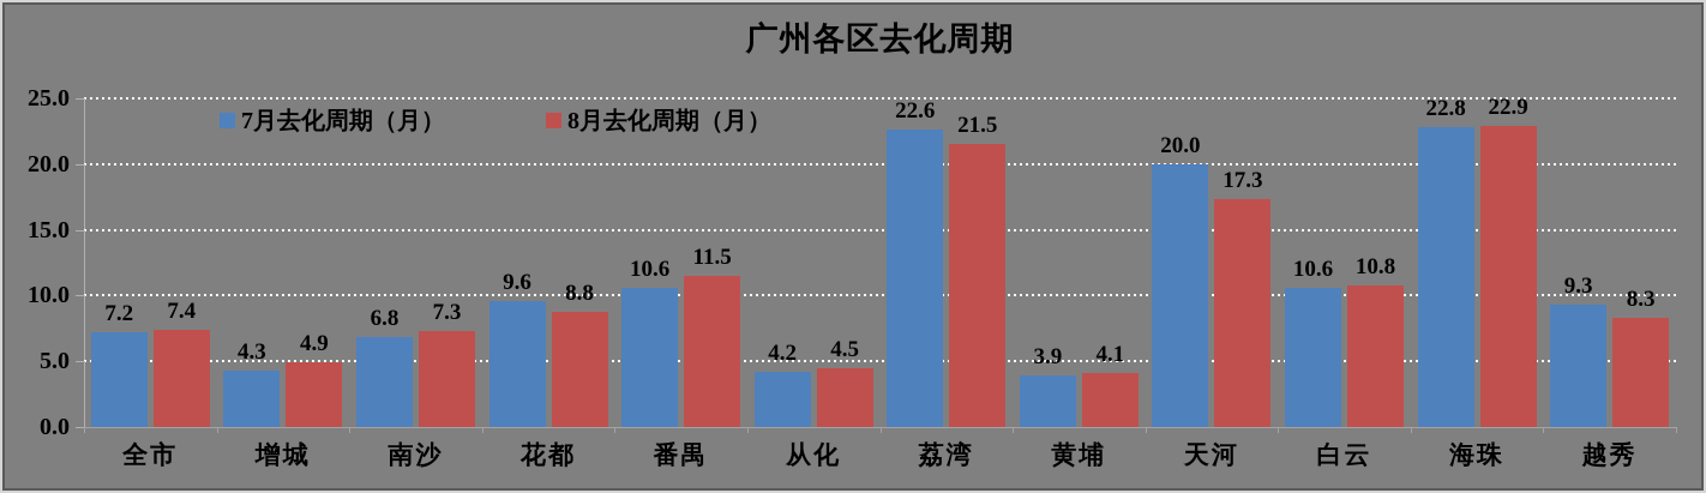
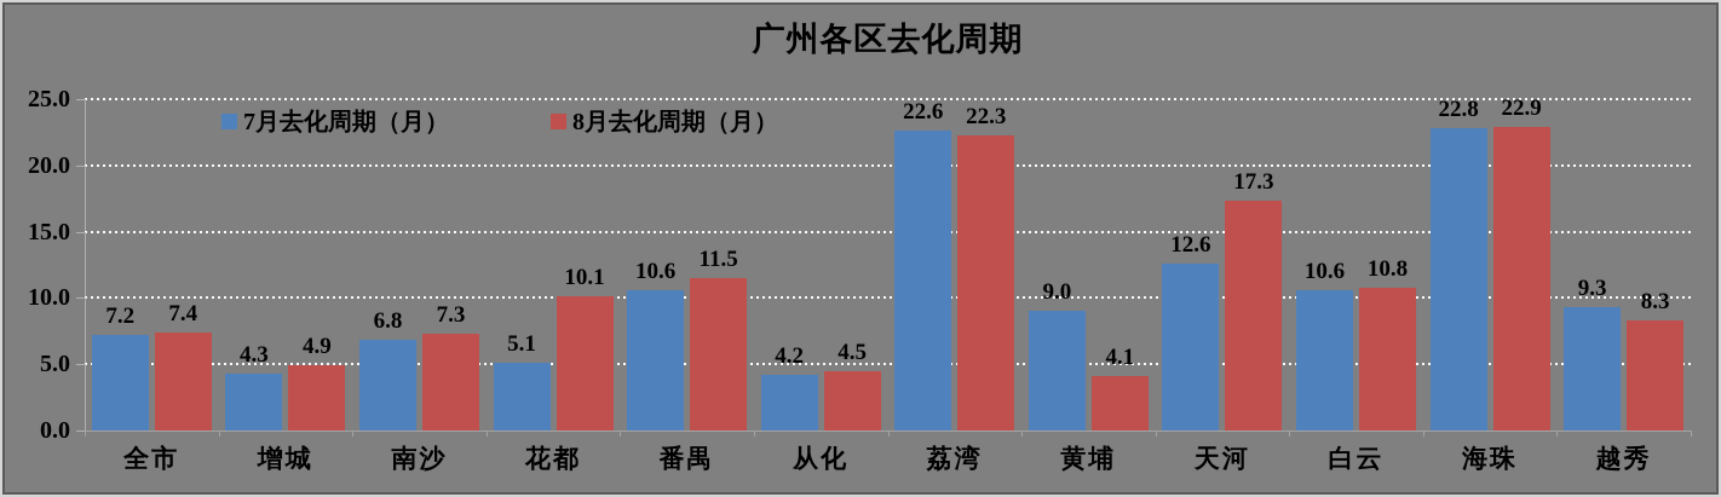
7月去化周期（月）/花都: 9.6 -> 5.1
8月去化周期（月）/花都: 8.8 -> 10.1
8月去化周期（月）/荔湾: 21.5 -> 22.3
7月去化周期（月）/黄埔: 3.9 -> 9.0
7月去化周期（月）/天河: 20.0 -> 12.6
